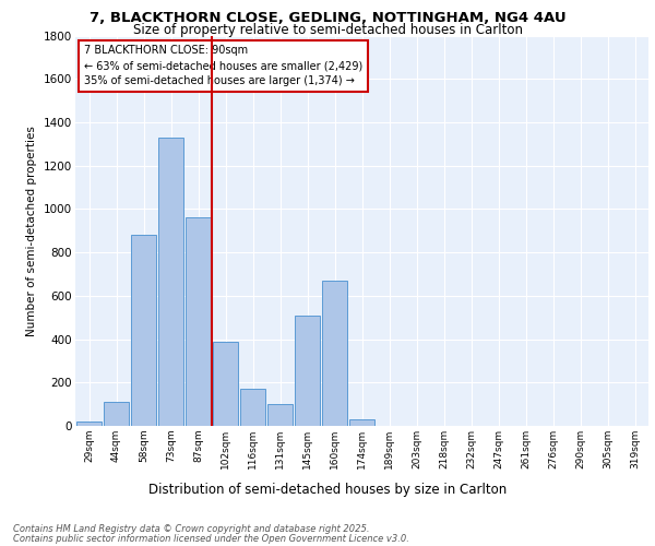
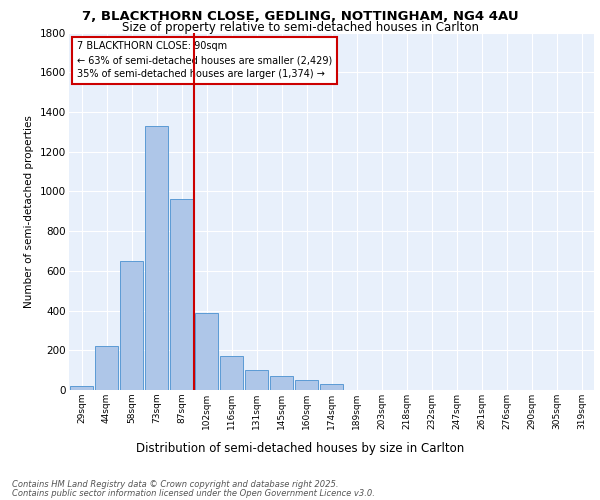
44sqm: 110 -> 220
58sqm: 880 -> 650
145sqm: 510 -> 70
160sqm: 670 -> 50
